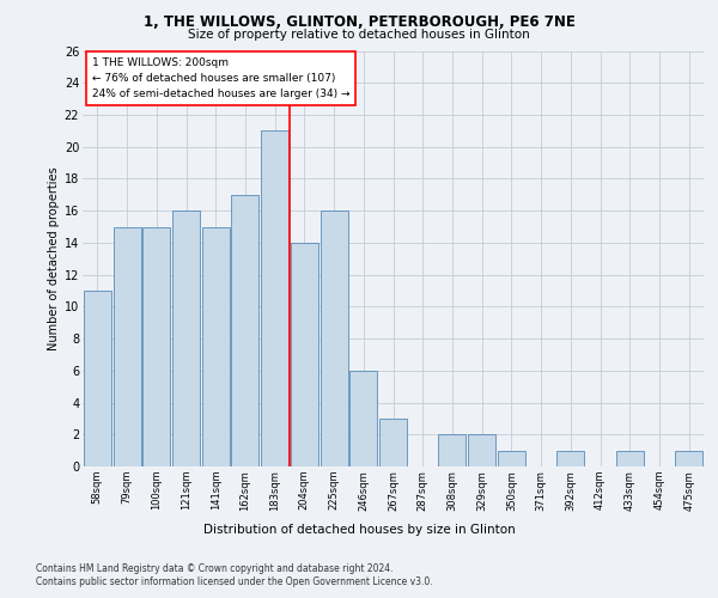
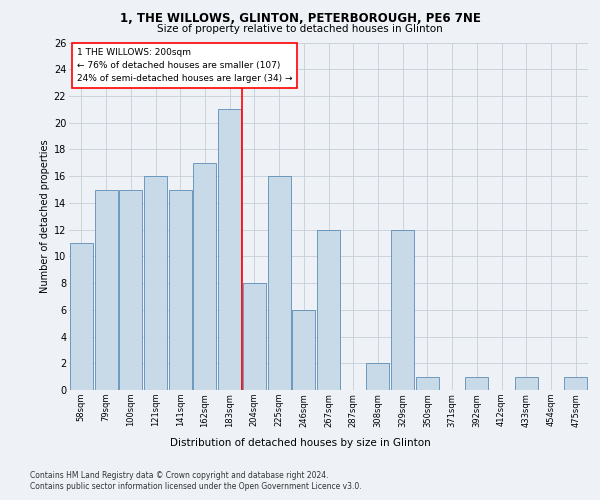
204sqm: 14 -> 8
267sqm: 3 -> 12
329sqm: 2 -> 12
